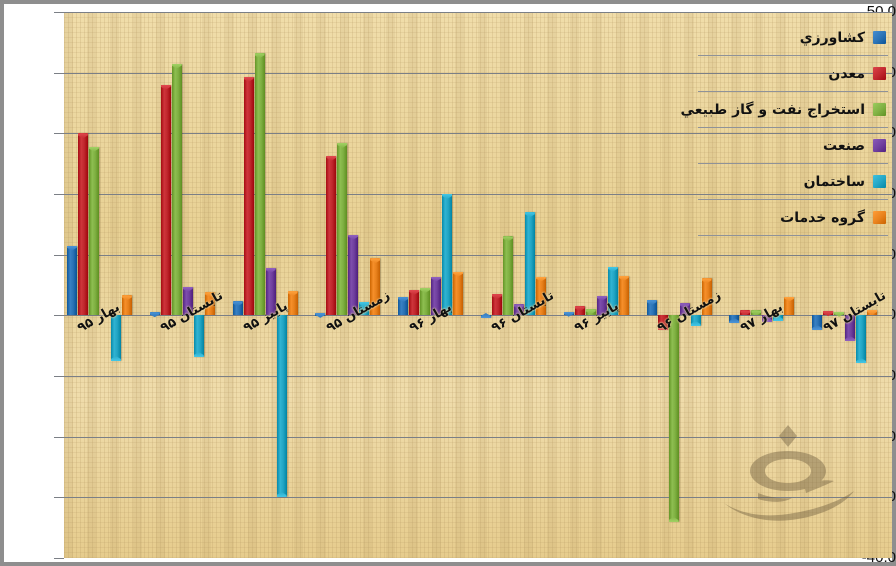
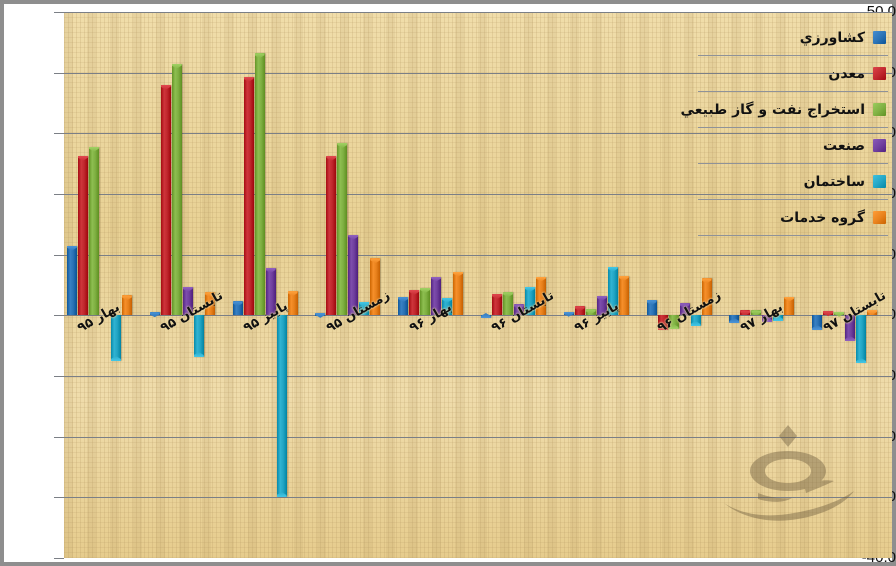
معدن/بهار ۹۵: 30 -> 26
ساختمان/بهار ۹۶: 20 -> 3
استخراج نفت و گاز طبيعي/تابستان ۹۶: 13 -> 4
ساختمان/تابستان ۹۶: 17 -> 5
استخراج نفت و گاز طبيعي/زمستان ۹۶: -34 -> -2
